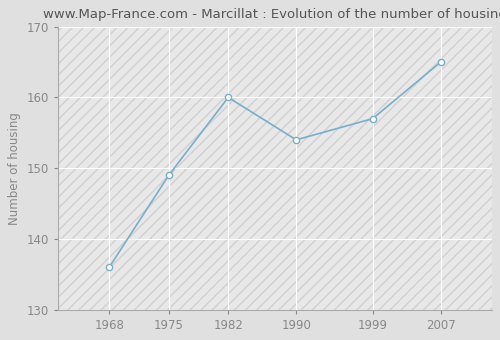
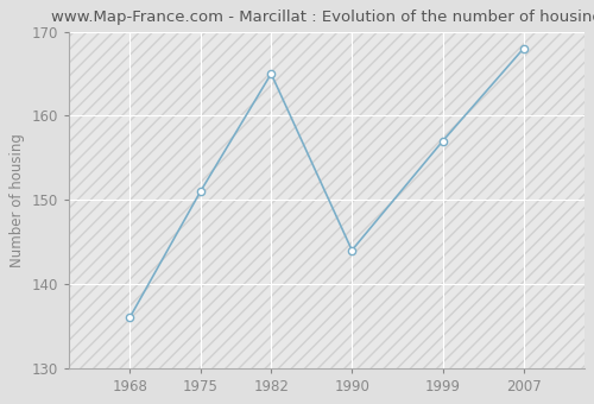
1975: 149 -> 151
1982: 160 -> 165
1990: 154 -> 144
2007: 165 -> 168
